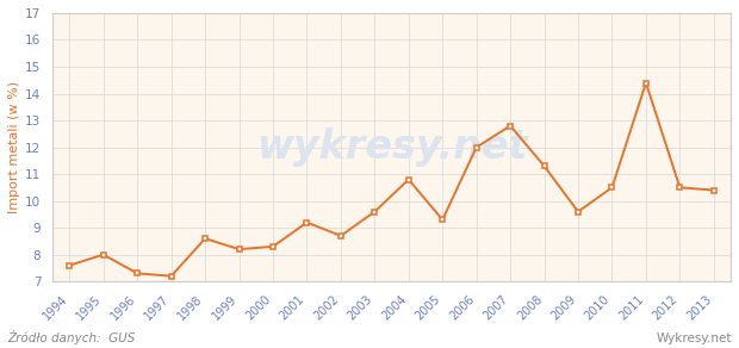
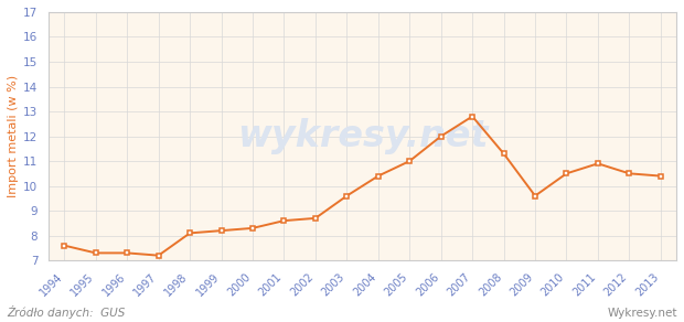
1995: 8.0 -> 7.3
1998: 8.6 -> 8.1
2001: 9.2 -> 8.6
2004: 10.8 -> 10.4
2005: 9.3 -> 11.0
2011: 14.4 -> 10.9
